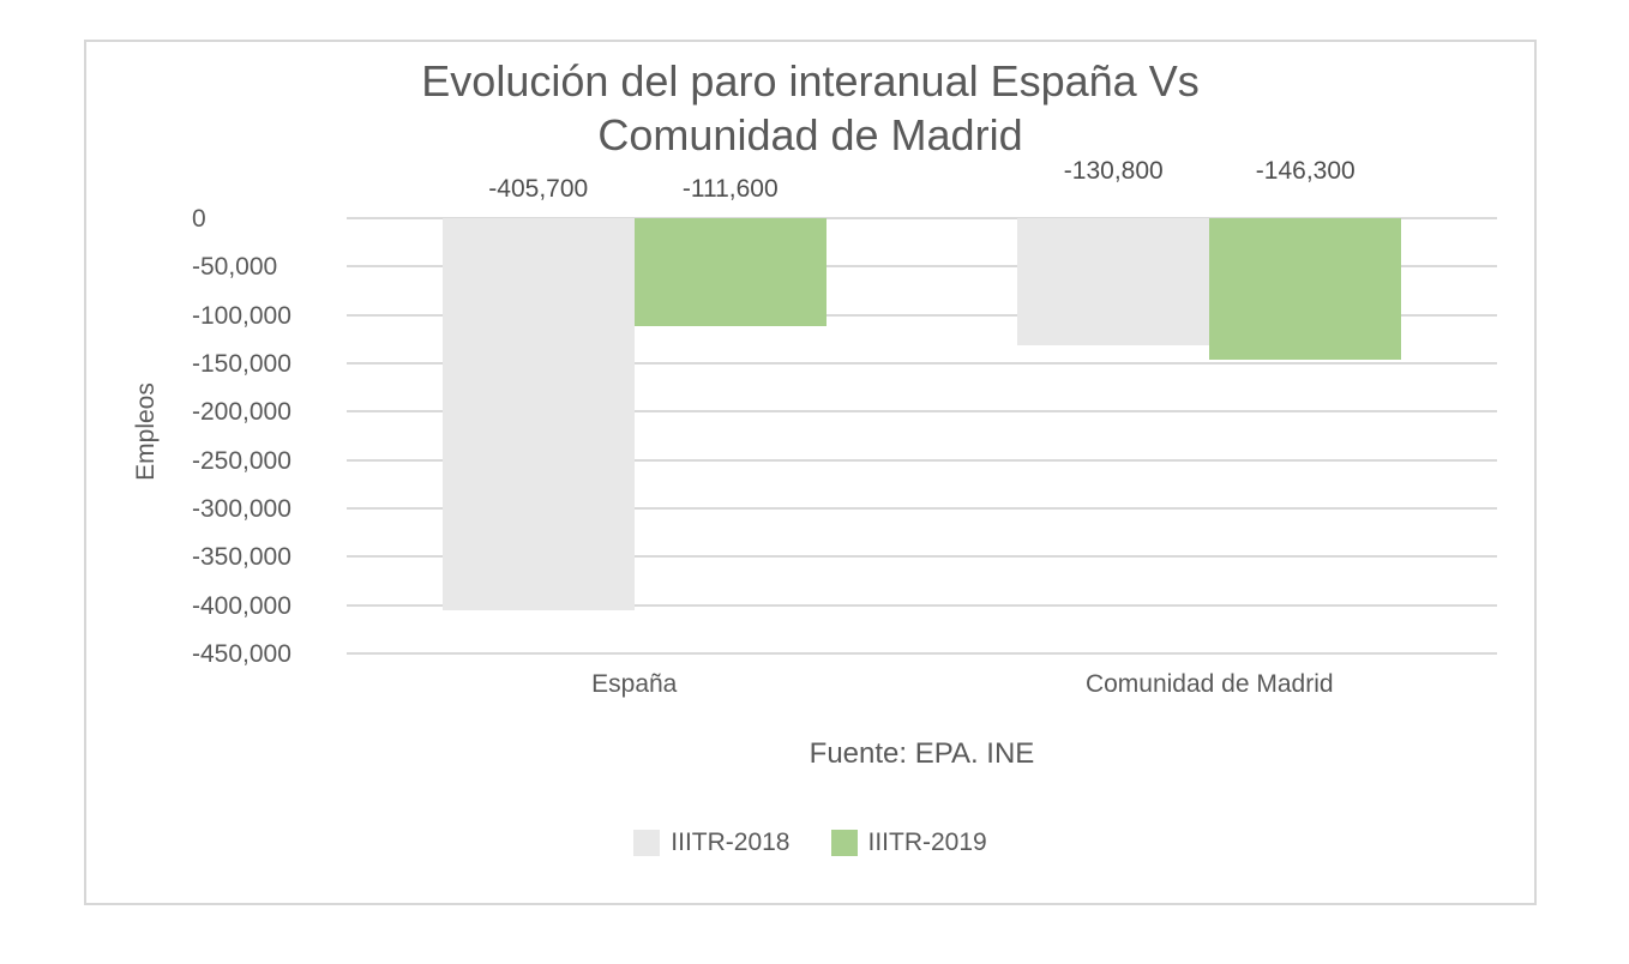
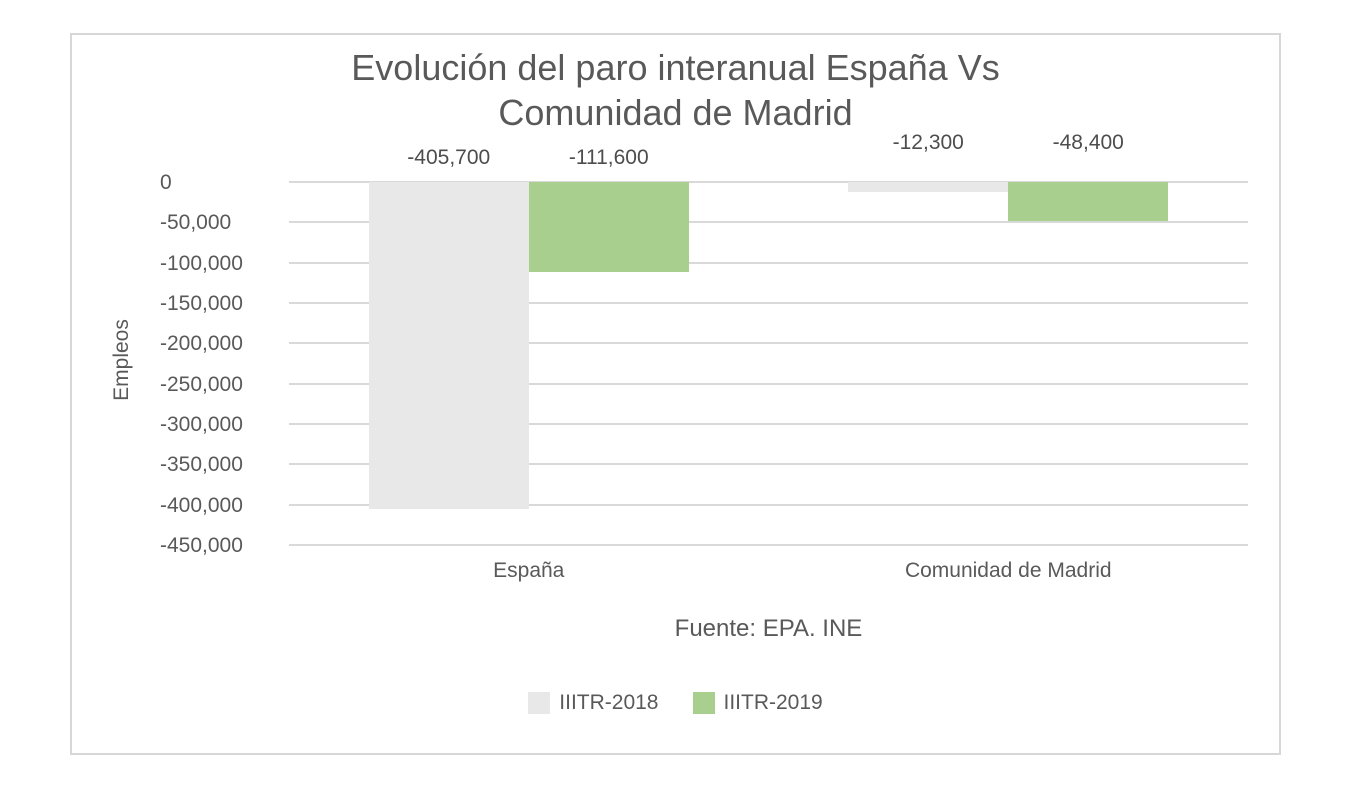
IIITR-2018/Comunidad de Madrid: -130,800 -> -12,300
IIITR-2019/Comunidad de Madrid: -146,300 -> -48,400
